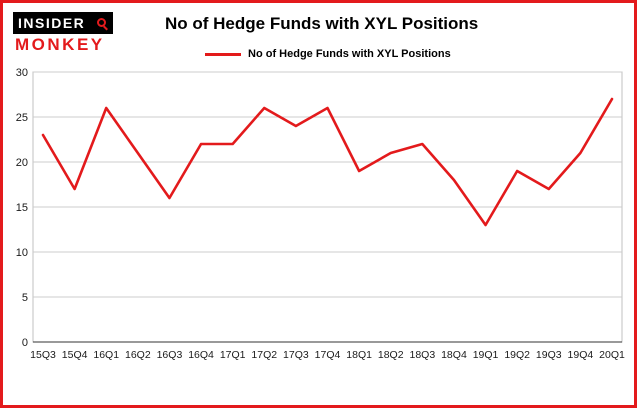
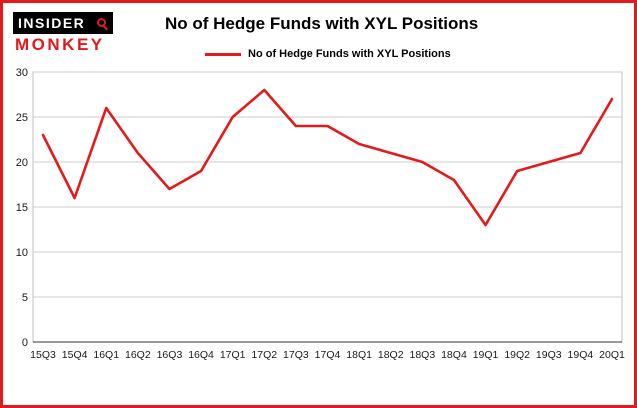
15Q4: 17 -> 16
16Q3: 16 -> 17
16Q4: 22 -> 19
17Q1: 22 -> 25
17Q2: 26 -> 28
17Q4: 26 -> 24
18Q1: 19 -> 22
18Q3: 22 -> 20
19Q3: 17 -> 20
